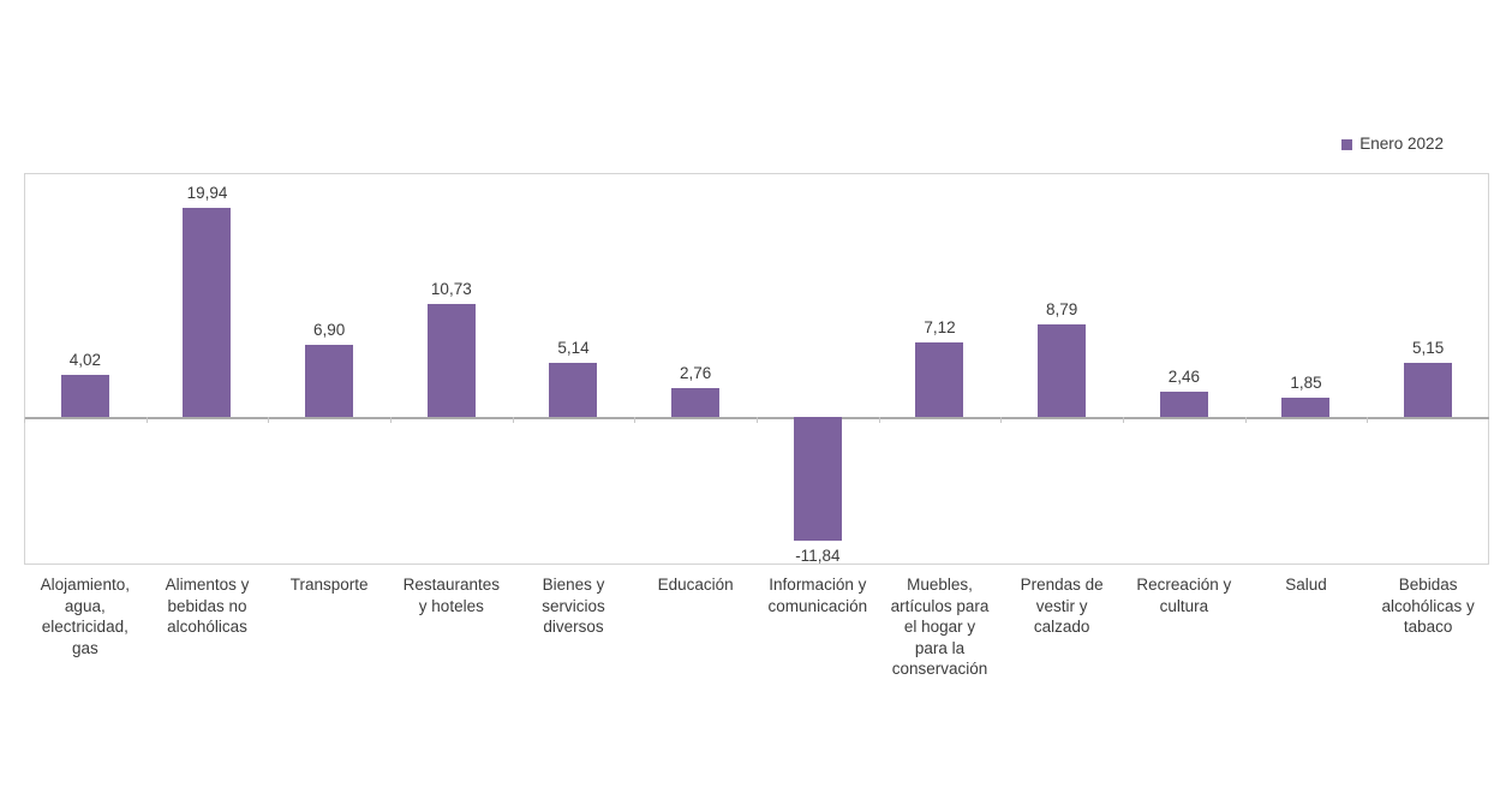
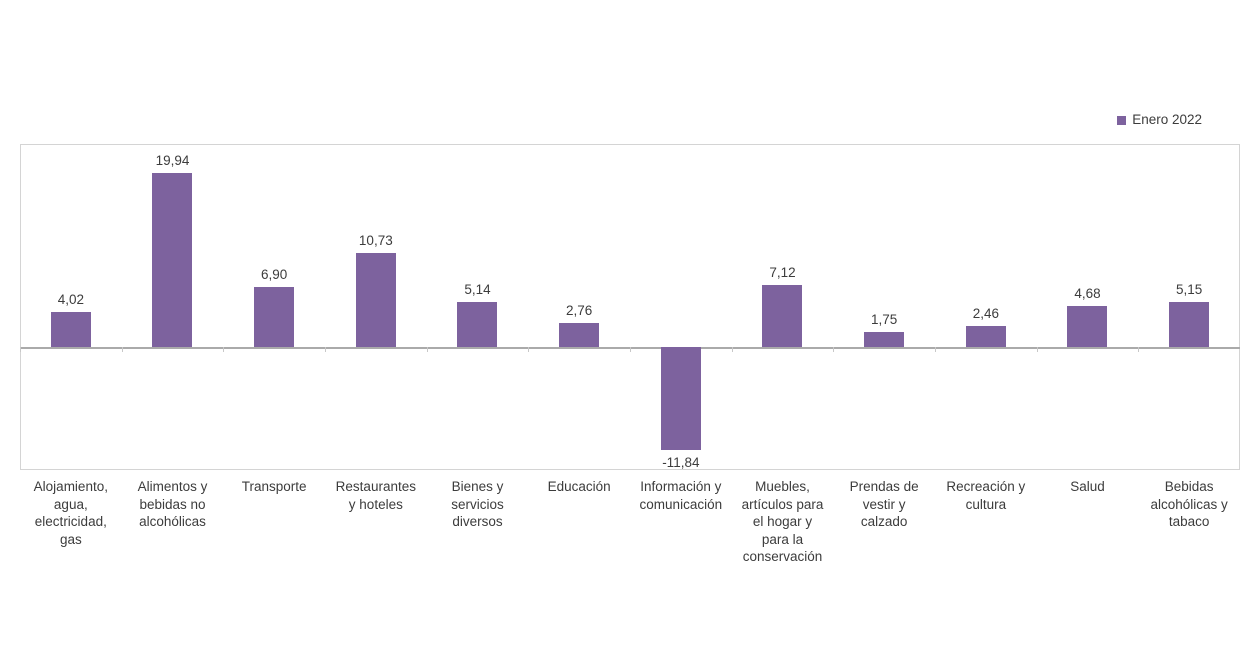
Prendas de vestir y calzado: 8,79 -> 1,75
Salud: 1,85 -> 4,68
